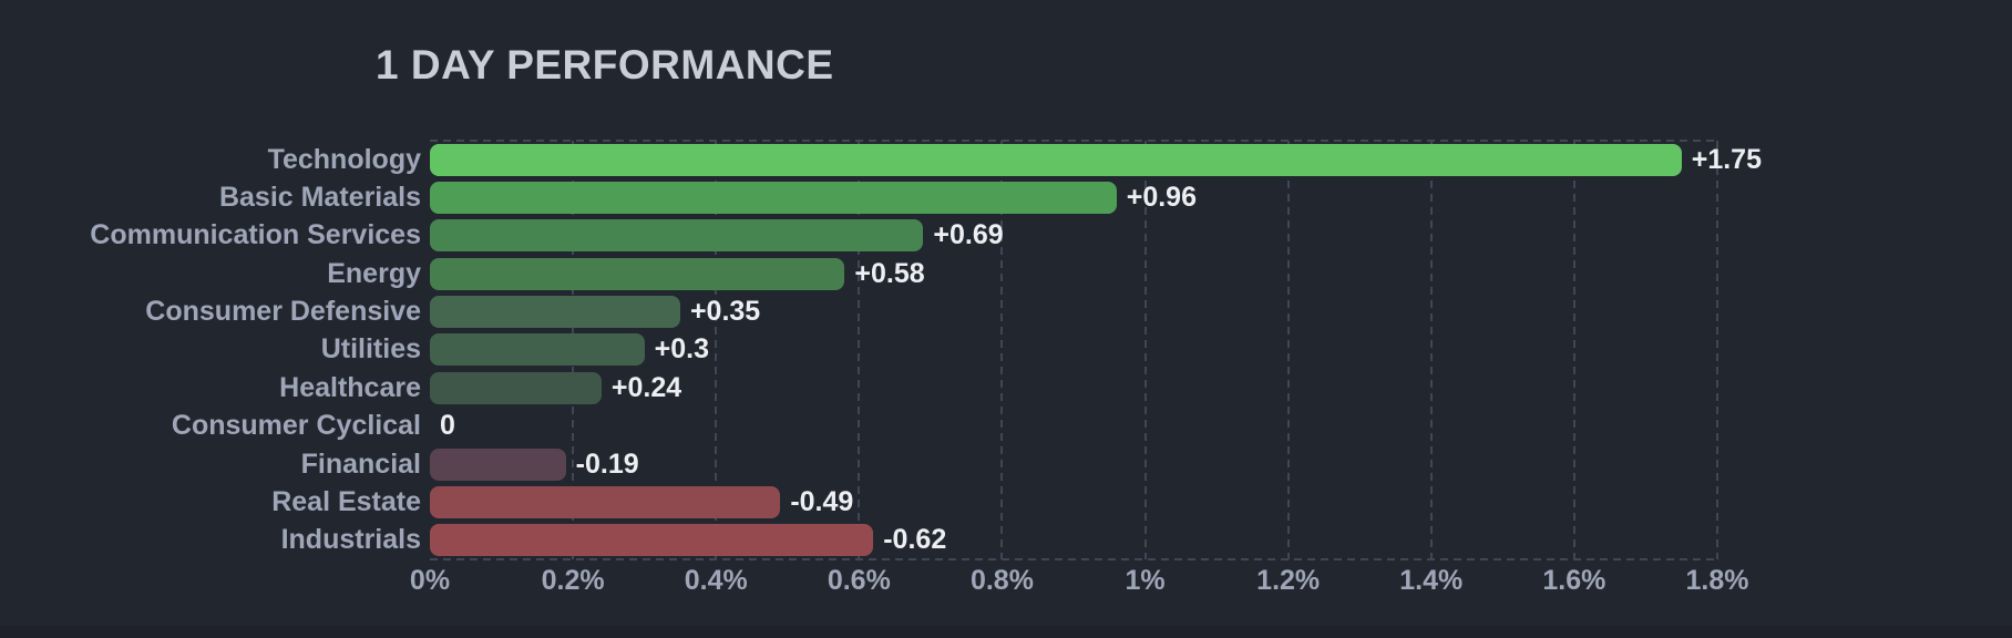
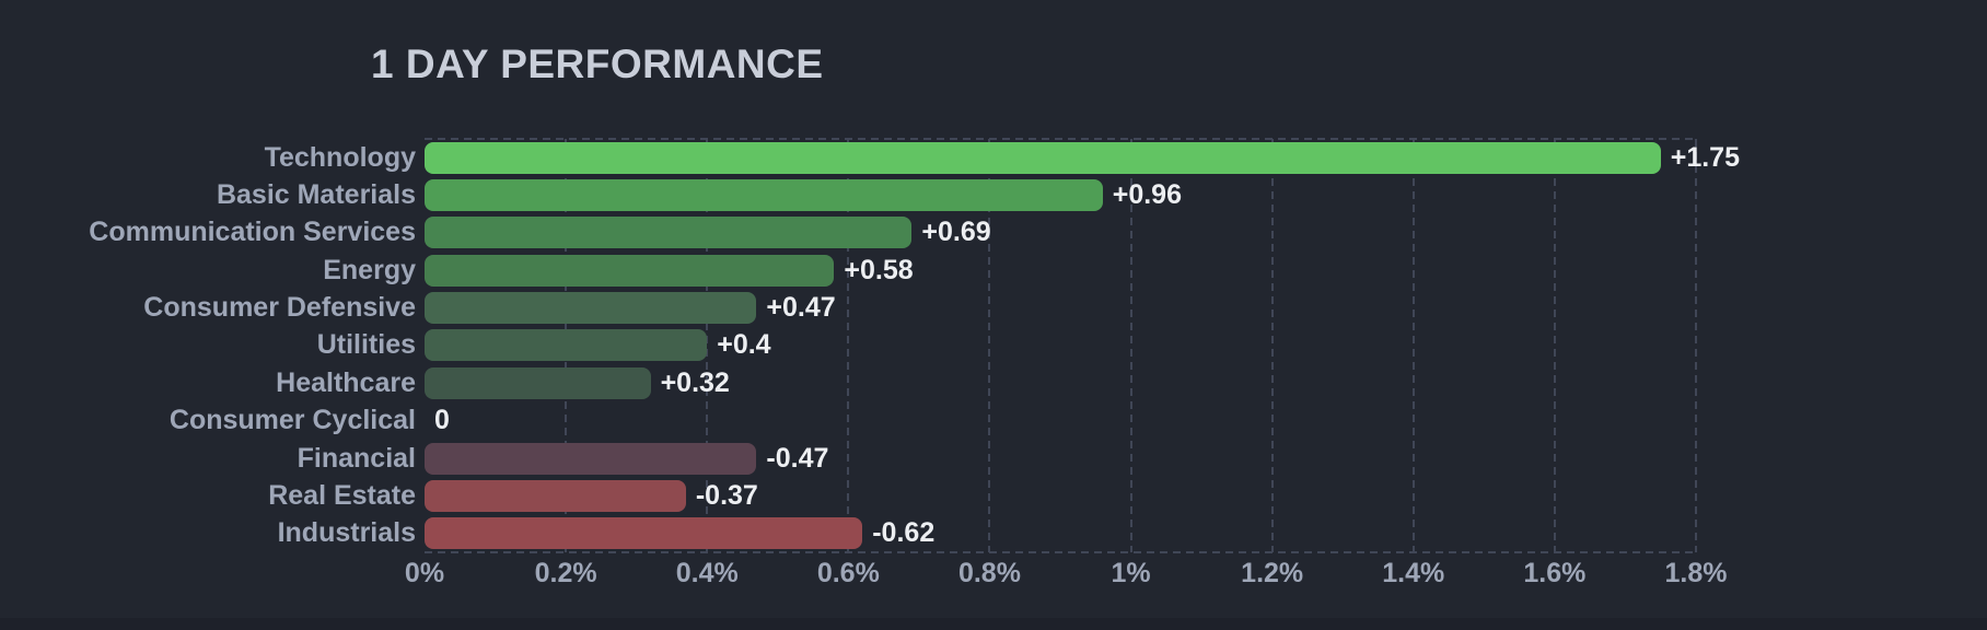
Consumer Defensive: +0.35 -> +0.47
Utilities: +0.3 -> +0.4
Healthcare: +0.24 -> +0.32
Financial: -0.19 -> -0.47
Real Estate: -0.49 -> -0.37
